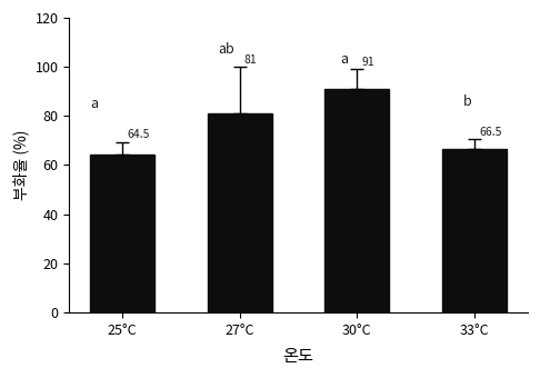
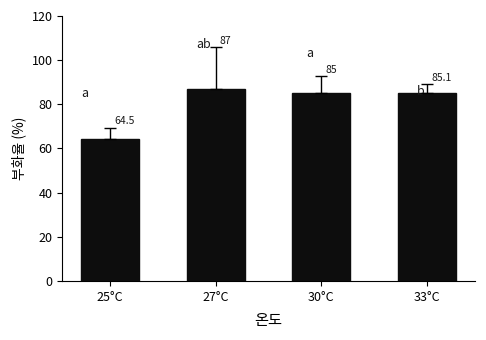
27°C: 81 -> 87
30°C: 91 -> 85
33°C: 66.5 -> 85.1
